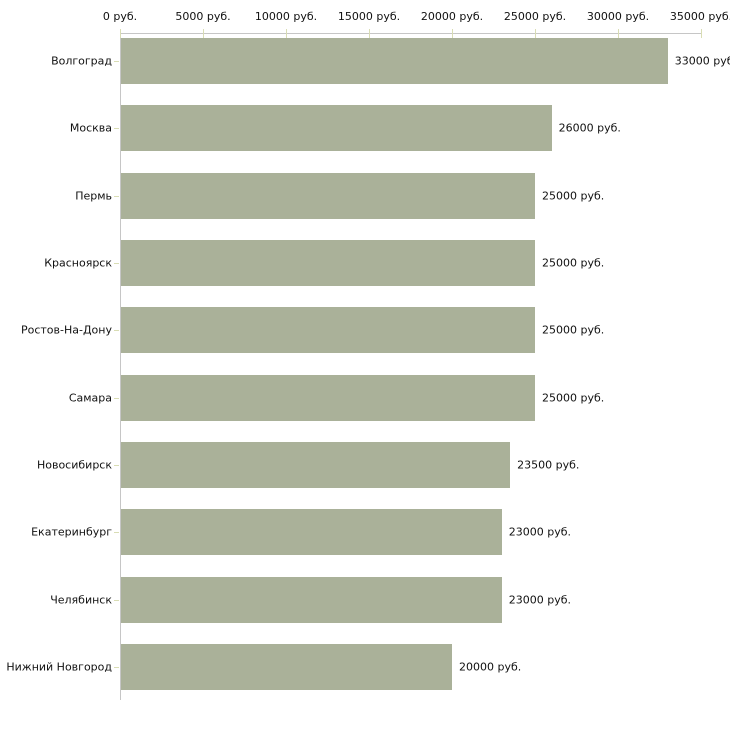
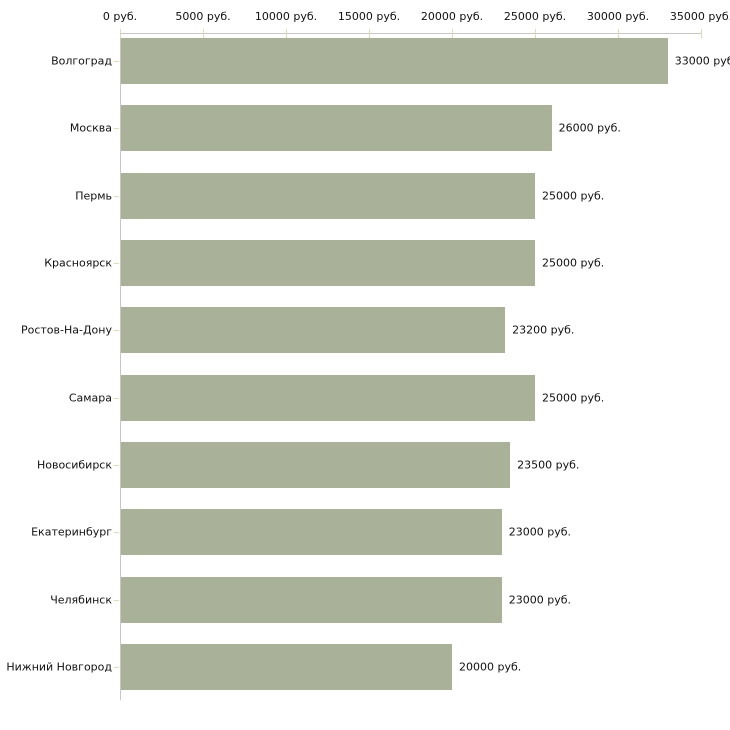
Ростов-На-Дону: 25000 -> 23200
